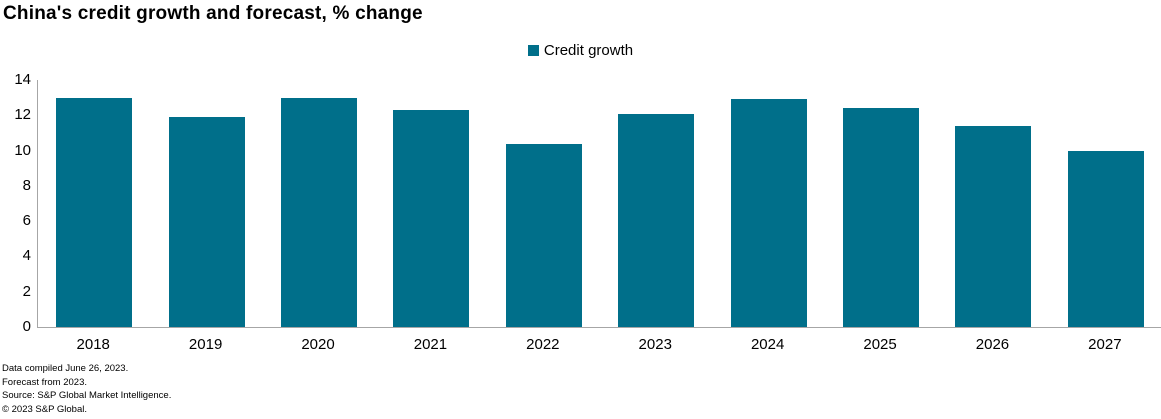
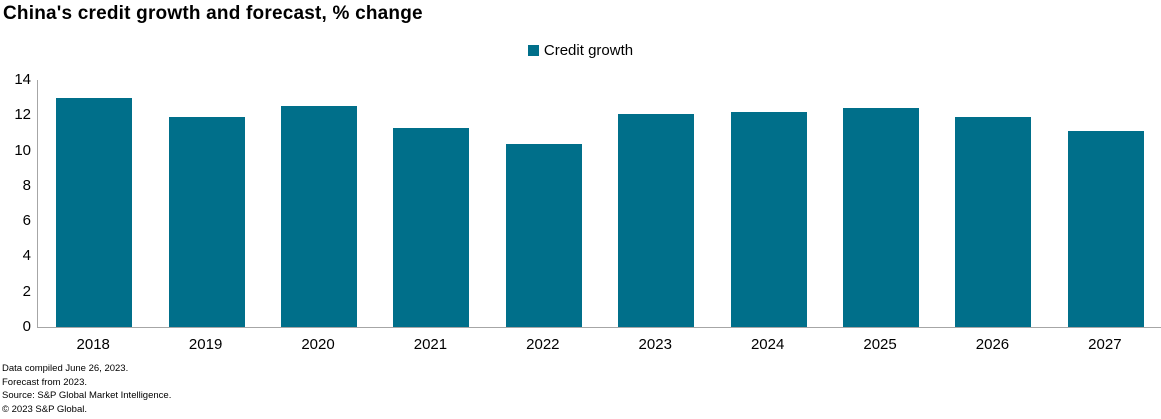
2020: 13.0 -> 12.5
2021: 12.3 -> 11.3
2024: 12.9 -> 12.2
2026: 11.4 -> 11.9
2027: 10.0 -> 11.1
